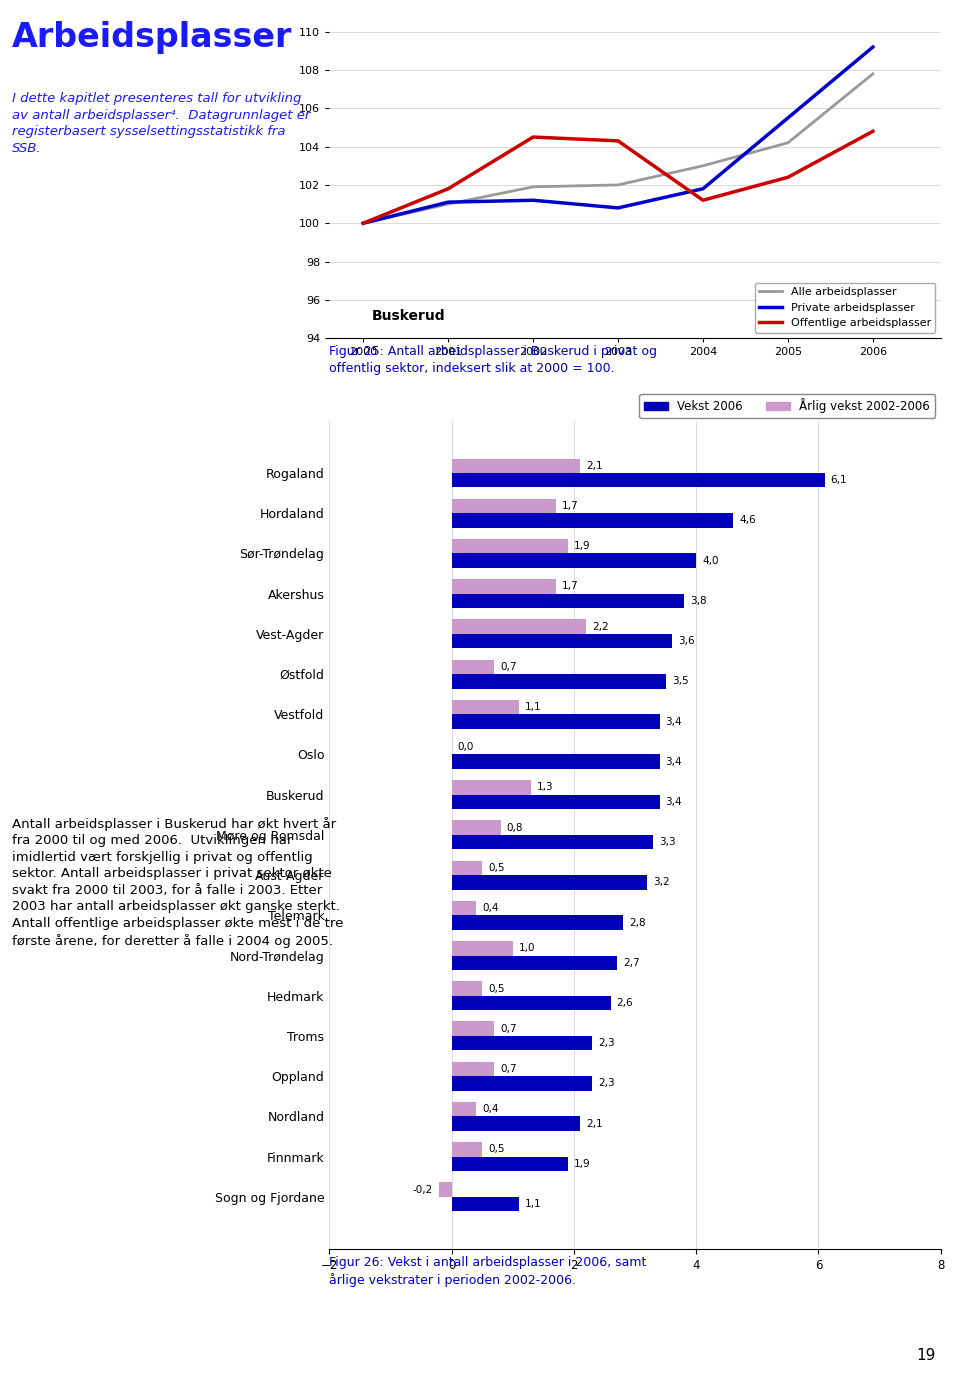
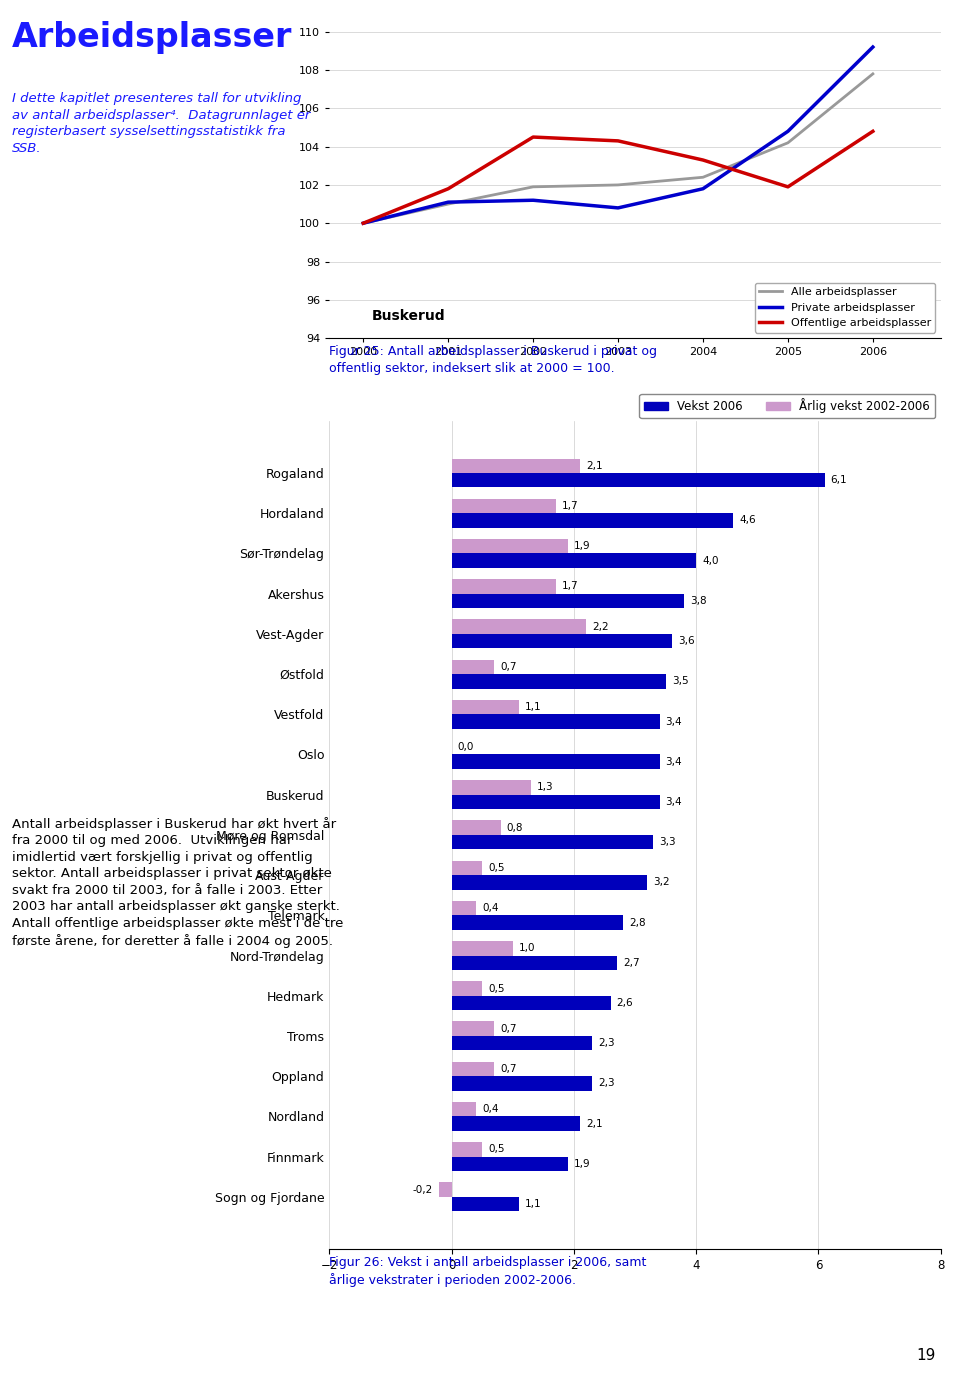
Alle arbeidsplasser/2004: 103.0 -> 102.4
Offentlige arbeidsplasser/2004: 101.2 -> 103.3
Private arbeidsplasser/2005: 105.5 -> 104.8
Offentlige arbeidsplasser/2005: 102.4 -> 101.9
